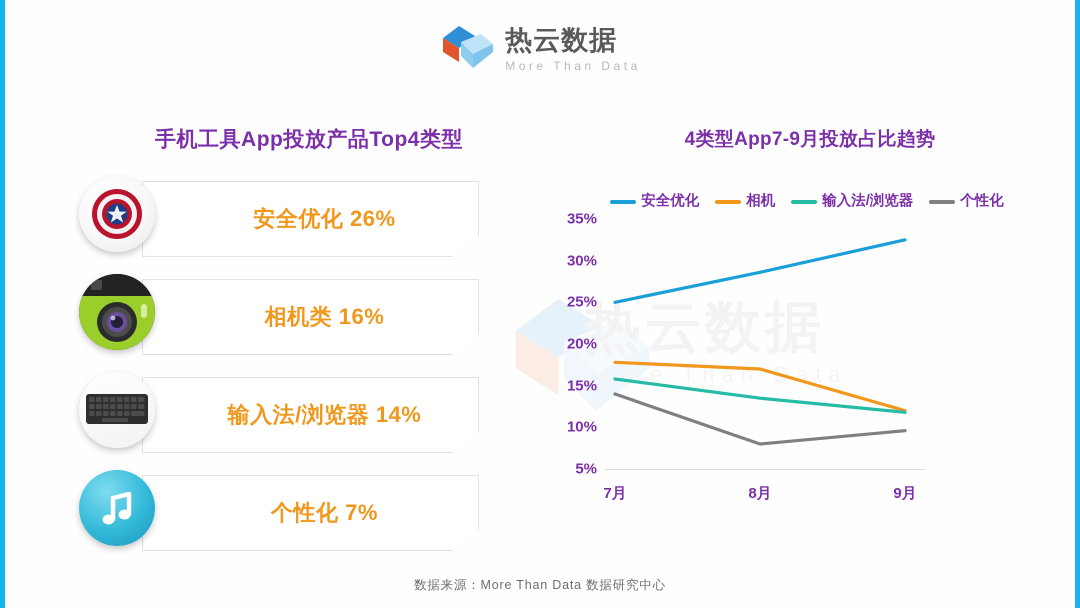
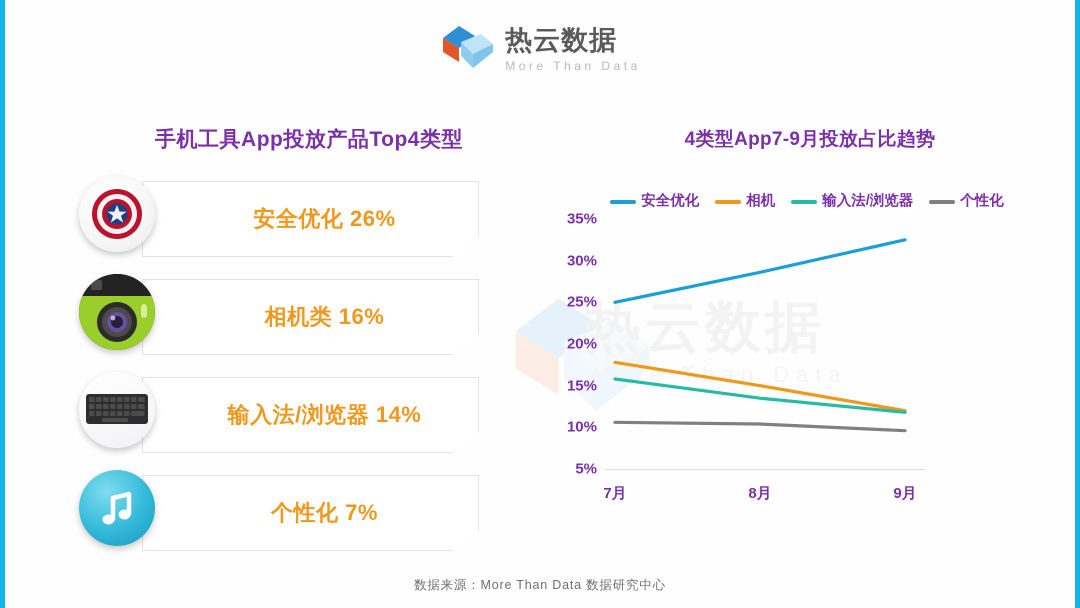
个性化/7月: 14% -> 11%
相机/8月: 17% -> 15%
个性化/8月: 8% -> 10%
